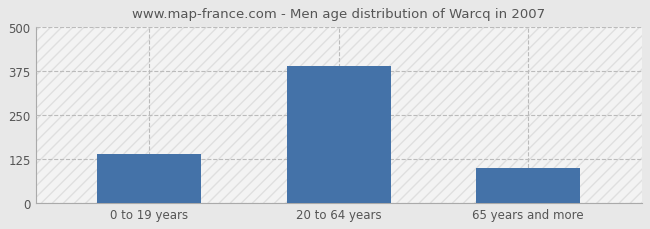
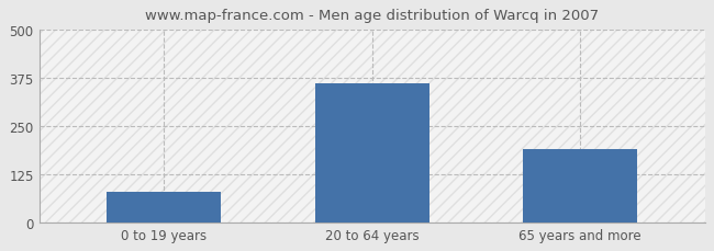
0 to 19 years: 140 -> 80
20 to 64 years: 390 -> 360
65 years and more: 100 -> 190
